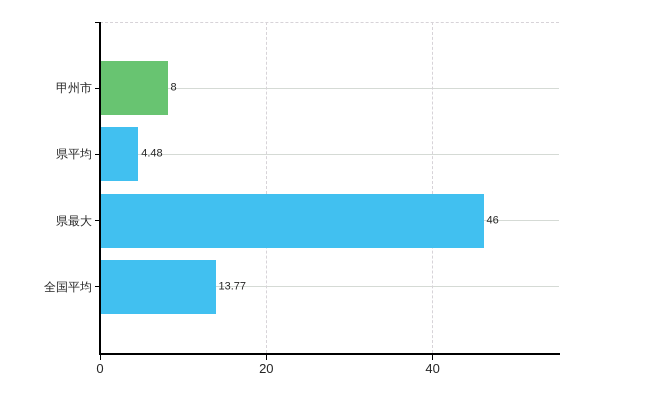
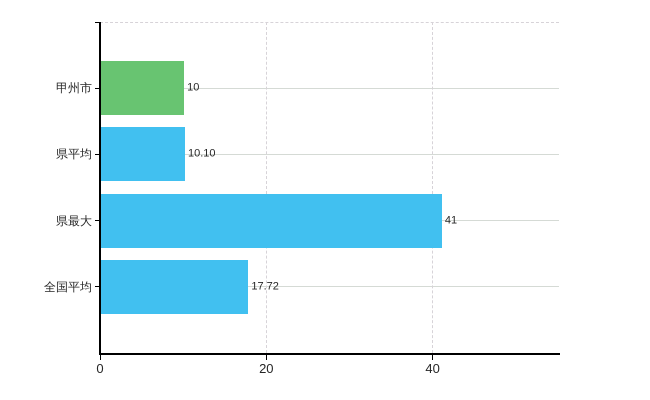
甲州市: 8 -> 10
県平均: 4.48 -> 10.10
県最大: 46 -> 41
全国平均: 13.77 -> 17.72
